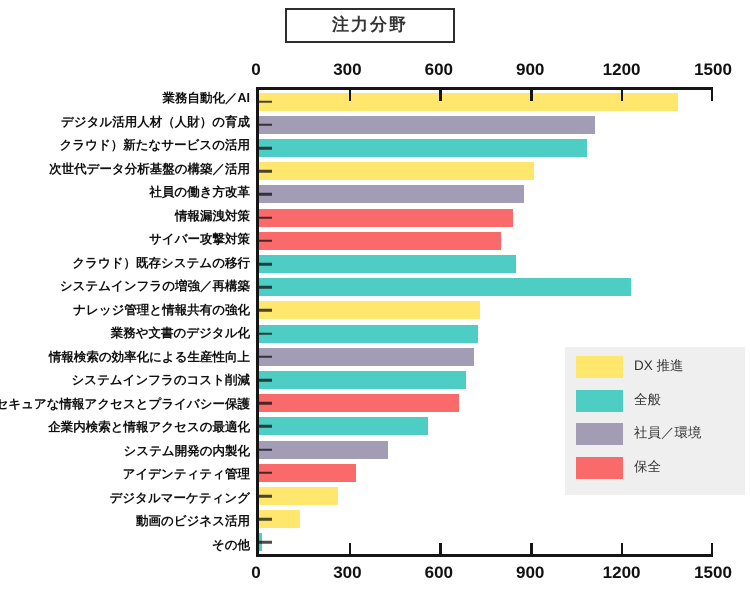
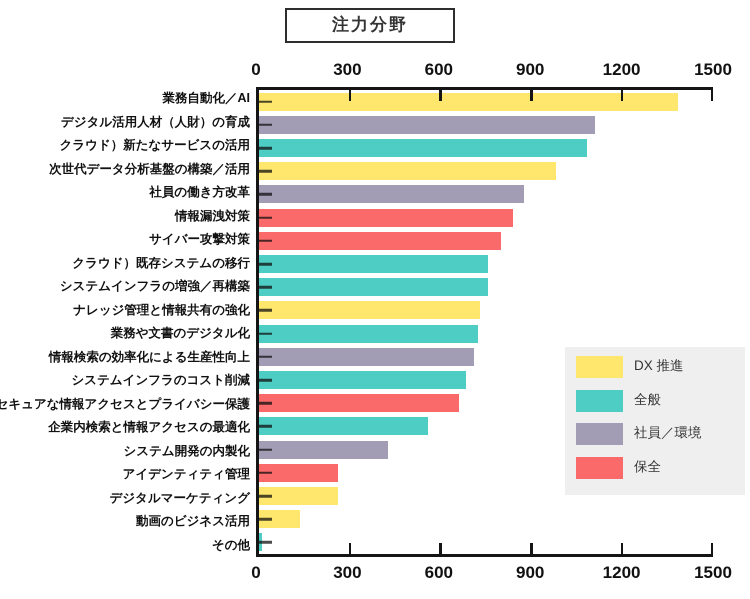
次世代データ分析基盤の構築／活用: 910 -> 980
クラウド）既存システムの移行: 850 -> 760
システムインフラの増強／再構築: 1230 -> 760
アイデンティティ管理: 320 -> 260
